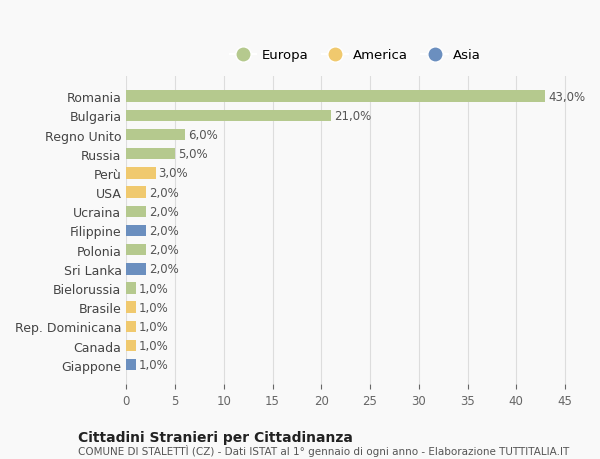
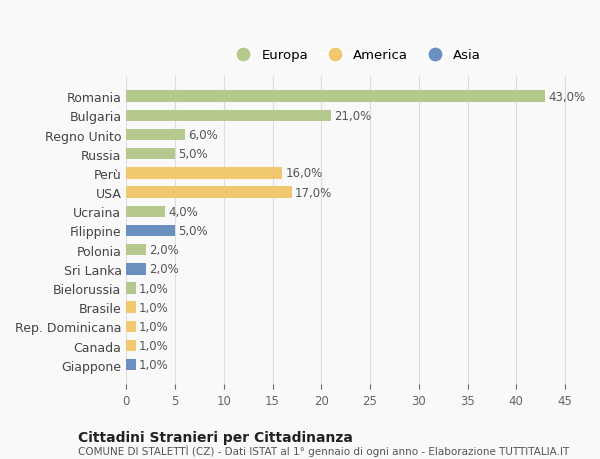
Perù: 3,0% -> 16,0%
USA: 2,0% -> 17,0%
Ucraina: 2,0% -> 4,0%
Filippine: 2,0% -> 5,0%
